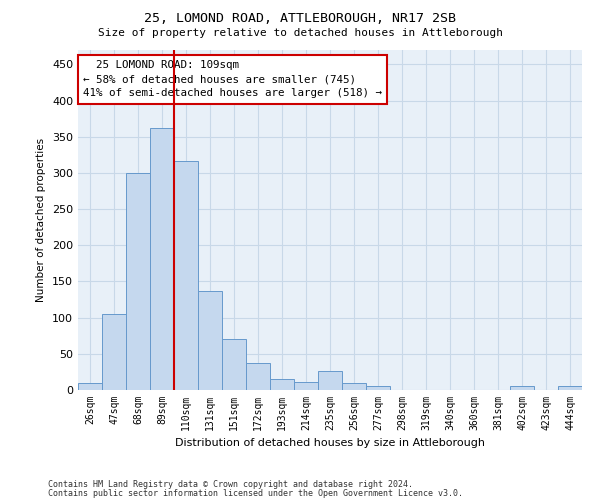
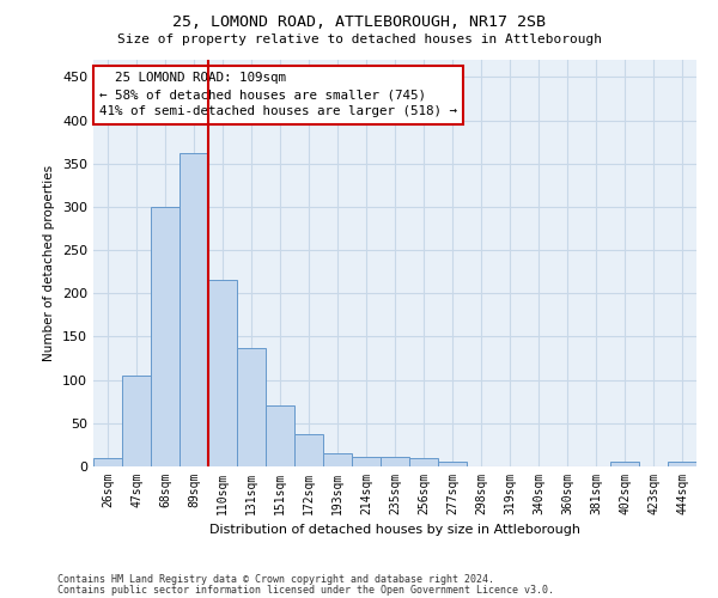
110sqm: 316 -> 215
235sqm: 26 -> 11
